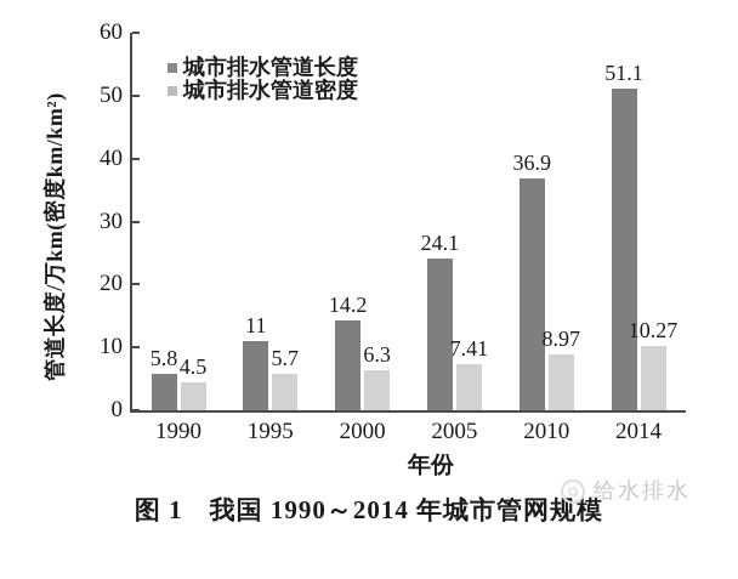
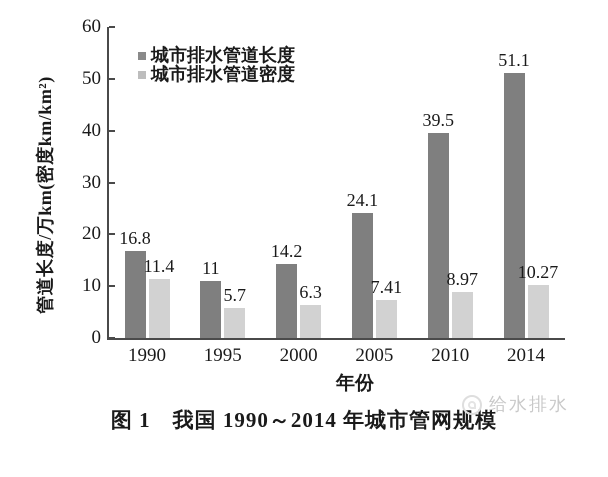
城市排水管道长度/1990: 5.8 -> 16.8
城市排水管道密度/1990: 4.5 -> 11.4
城市排水管道长度/2010: 36.9 -> 39.5
